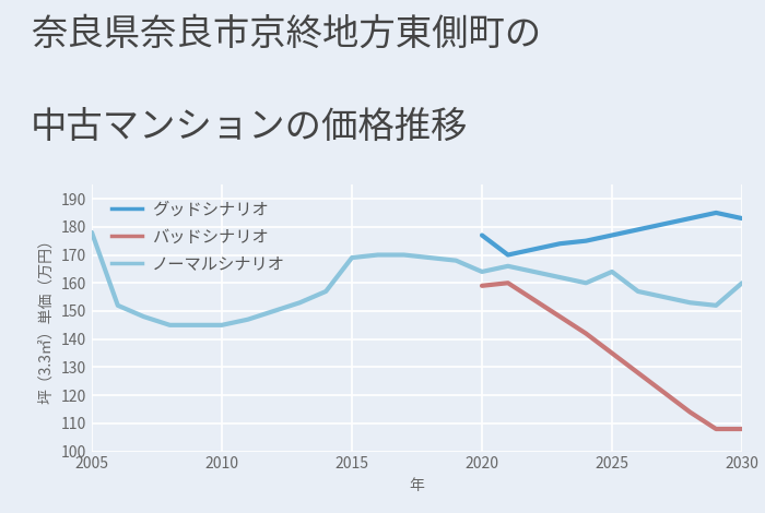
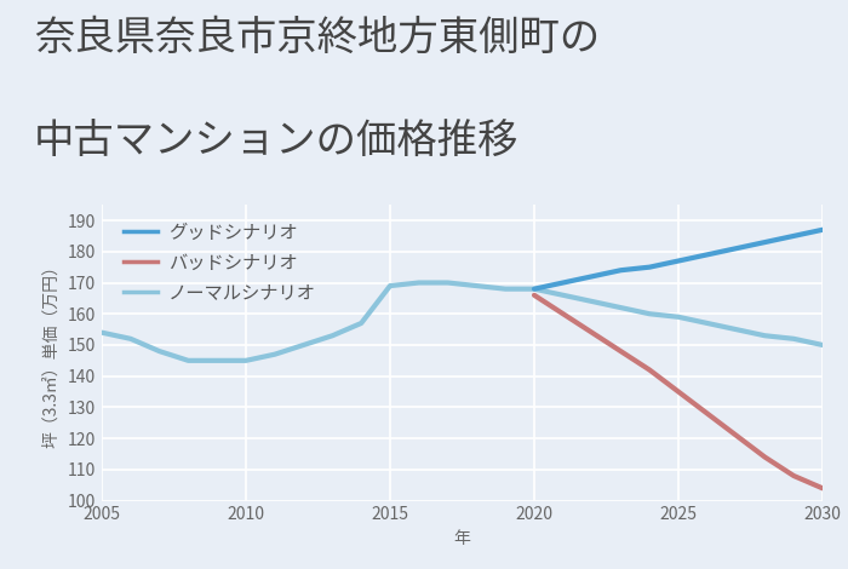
ノーマルシナリオ/2005: 178 -> 154
ノーマルシナリオ/2020: 164 -> 168
グッドシナリオ/2020: 177 -> 168
バッドシナリオ/2020: 159 -> 166
ノーマルシナリオ/2025: 164 -> 159
ノーマルシナリオ/2030: 160 -> 150
グッドシナリオ/2030: 183 -> 187
バッドシナリオ/2030: 108 -> 104
